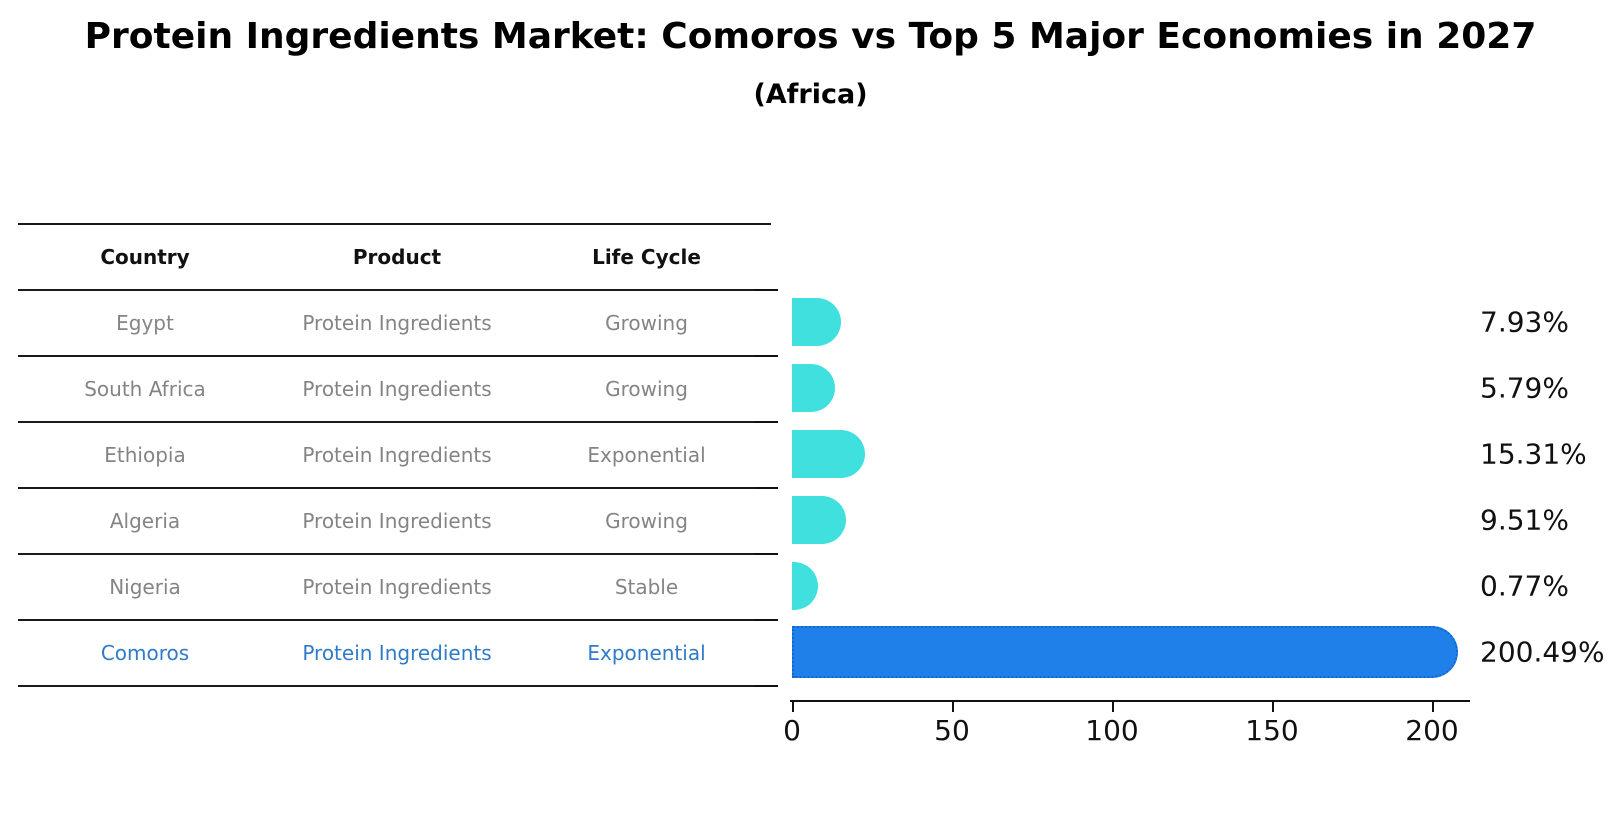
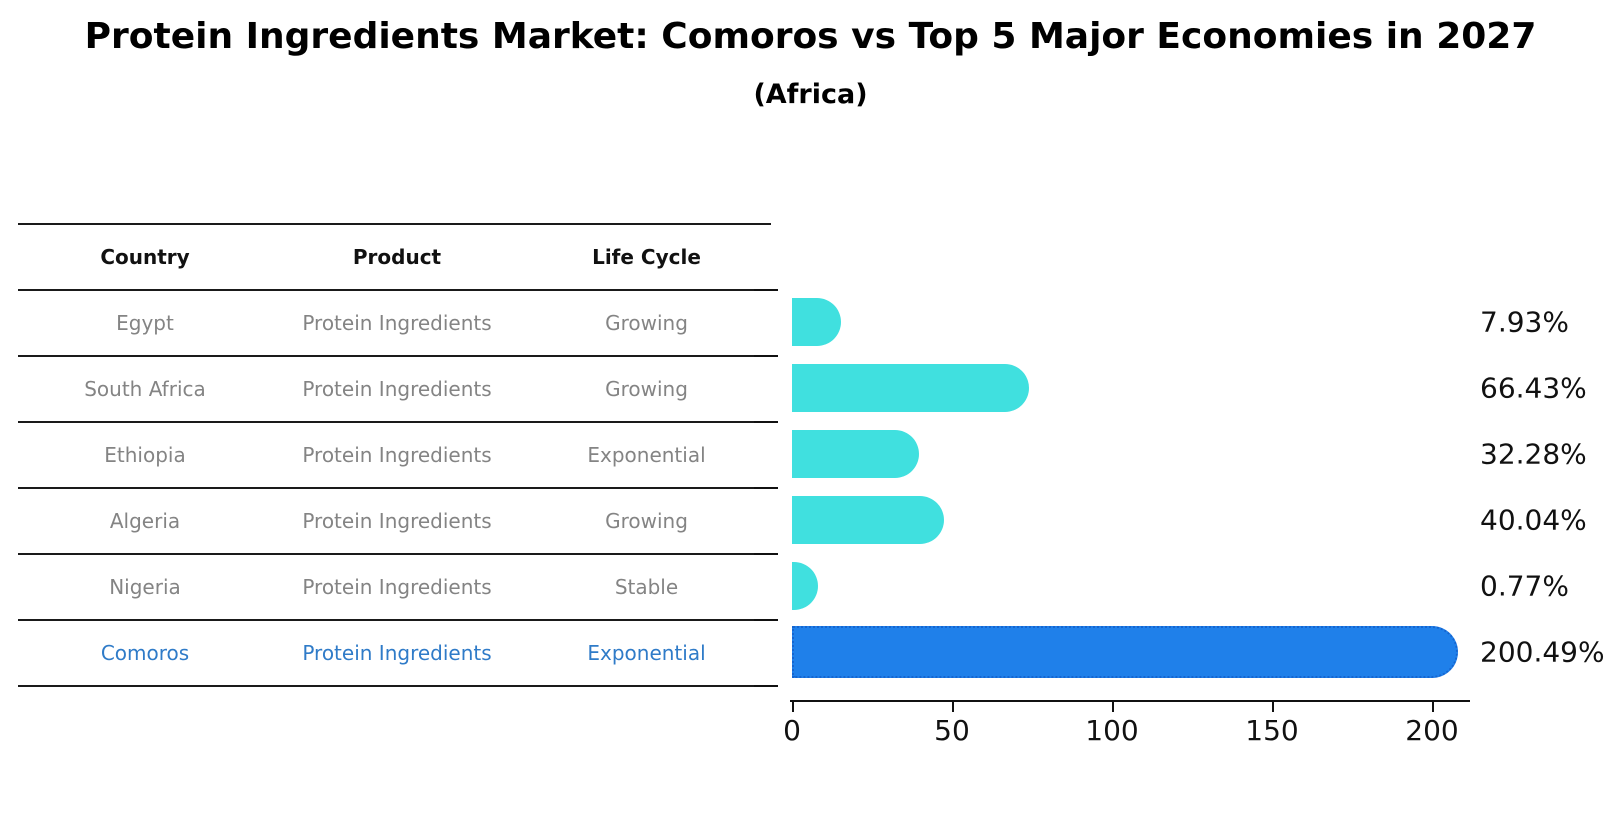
South Africa: 5.79% -> 66.43%
Ethiopia: 15.31% -> 32.28%
Algeria: 9.51% -> 40.04%
